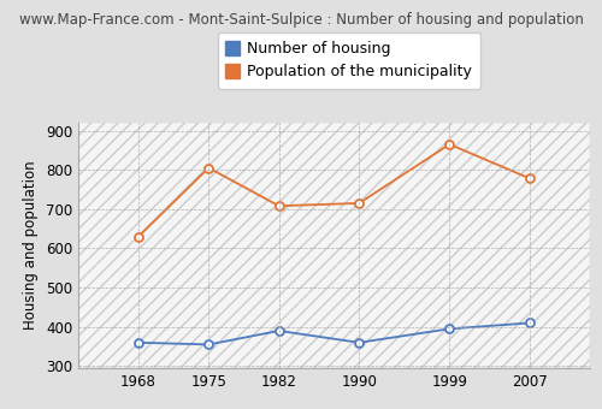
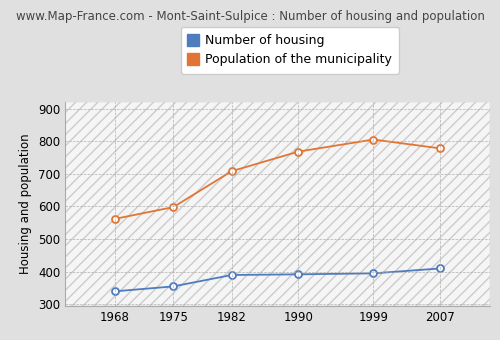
Number of housing/1968: 360 -> 340
Population of the municipality/1968: 630 -> 562
Population of the municipality/1975: 805 -> 598
Number of housing/1990: 360 -> 392
Population of the municipality/1990: 715 -> 768
Population of the municipality/1999: 865 -> 805
